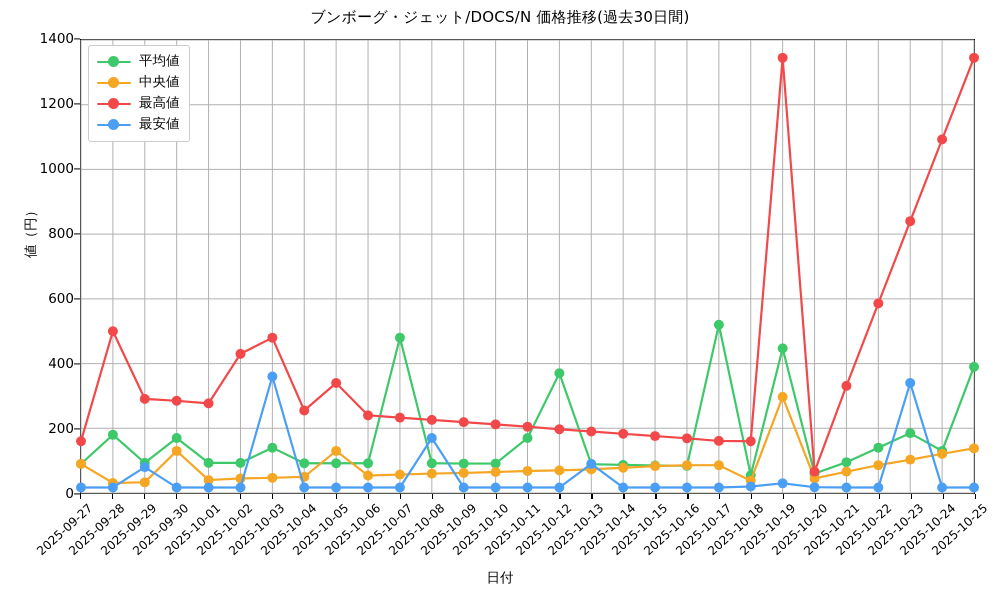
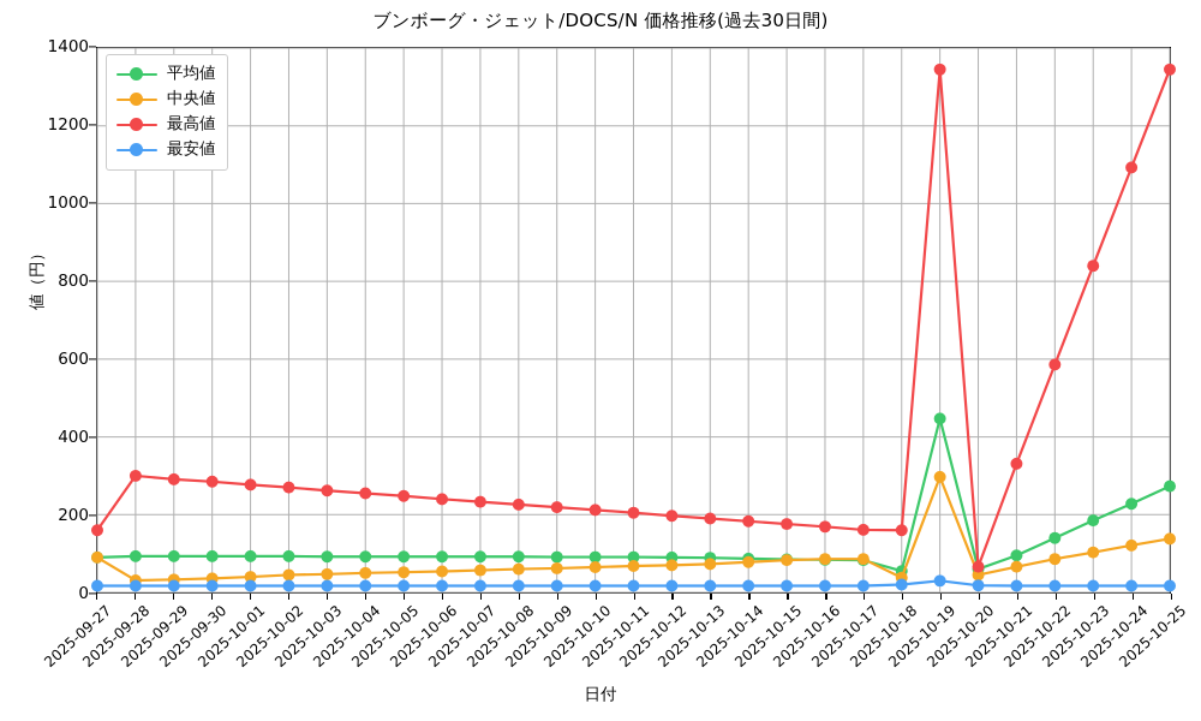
平均値/2025-09-28: 180 -> 90
最高値/2025-09-28: 500 -> 300
最安値/2025-09-29: 80 -> 20
平均値/2025-09-30: 170 -> 90
中央値/2025-09-30: 130 -> 40
最高値/2025-10-02: 430 -> 270
平均値/2025-10-03: 140 -> 90
最高値/2025-10-03: 480 -> 260
最安値/2025-10-03: 360 -> 20
中央値/2025-10-05: 130 -> 50
最高値/2025-10-05: 340 -> 250
平均値/2025-10-07: 480 -> 90
最安値/2025-10-08: 170 -> 20
平均値/2025-10-11: 170 -> 90
平均値/2025-10-12: 370 -> 90
最安値/2025-10-13: 90 -> 20
平均値/2025-10-17: 520 -> 80
最安値/2025-10-23: 340 -> 20
平均値/2025-10-24: 130 -> 230
平均値/2025-10-25: 390 -> 270
